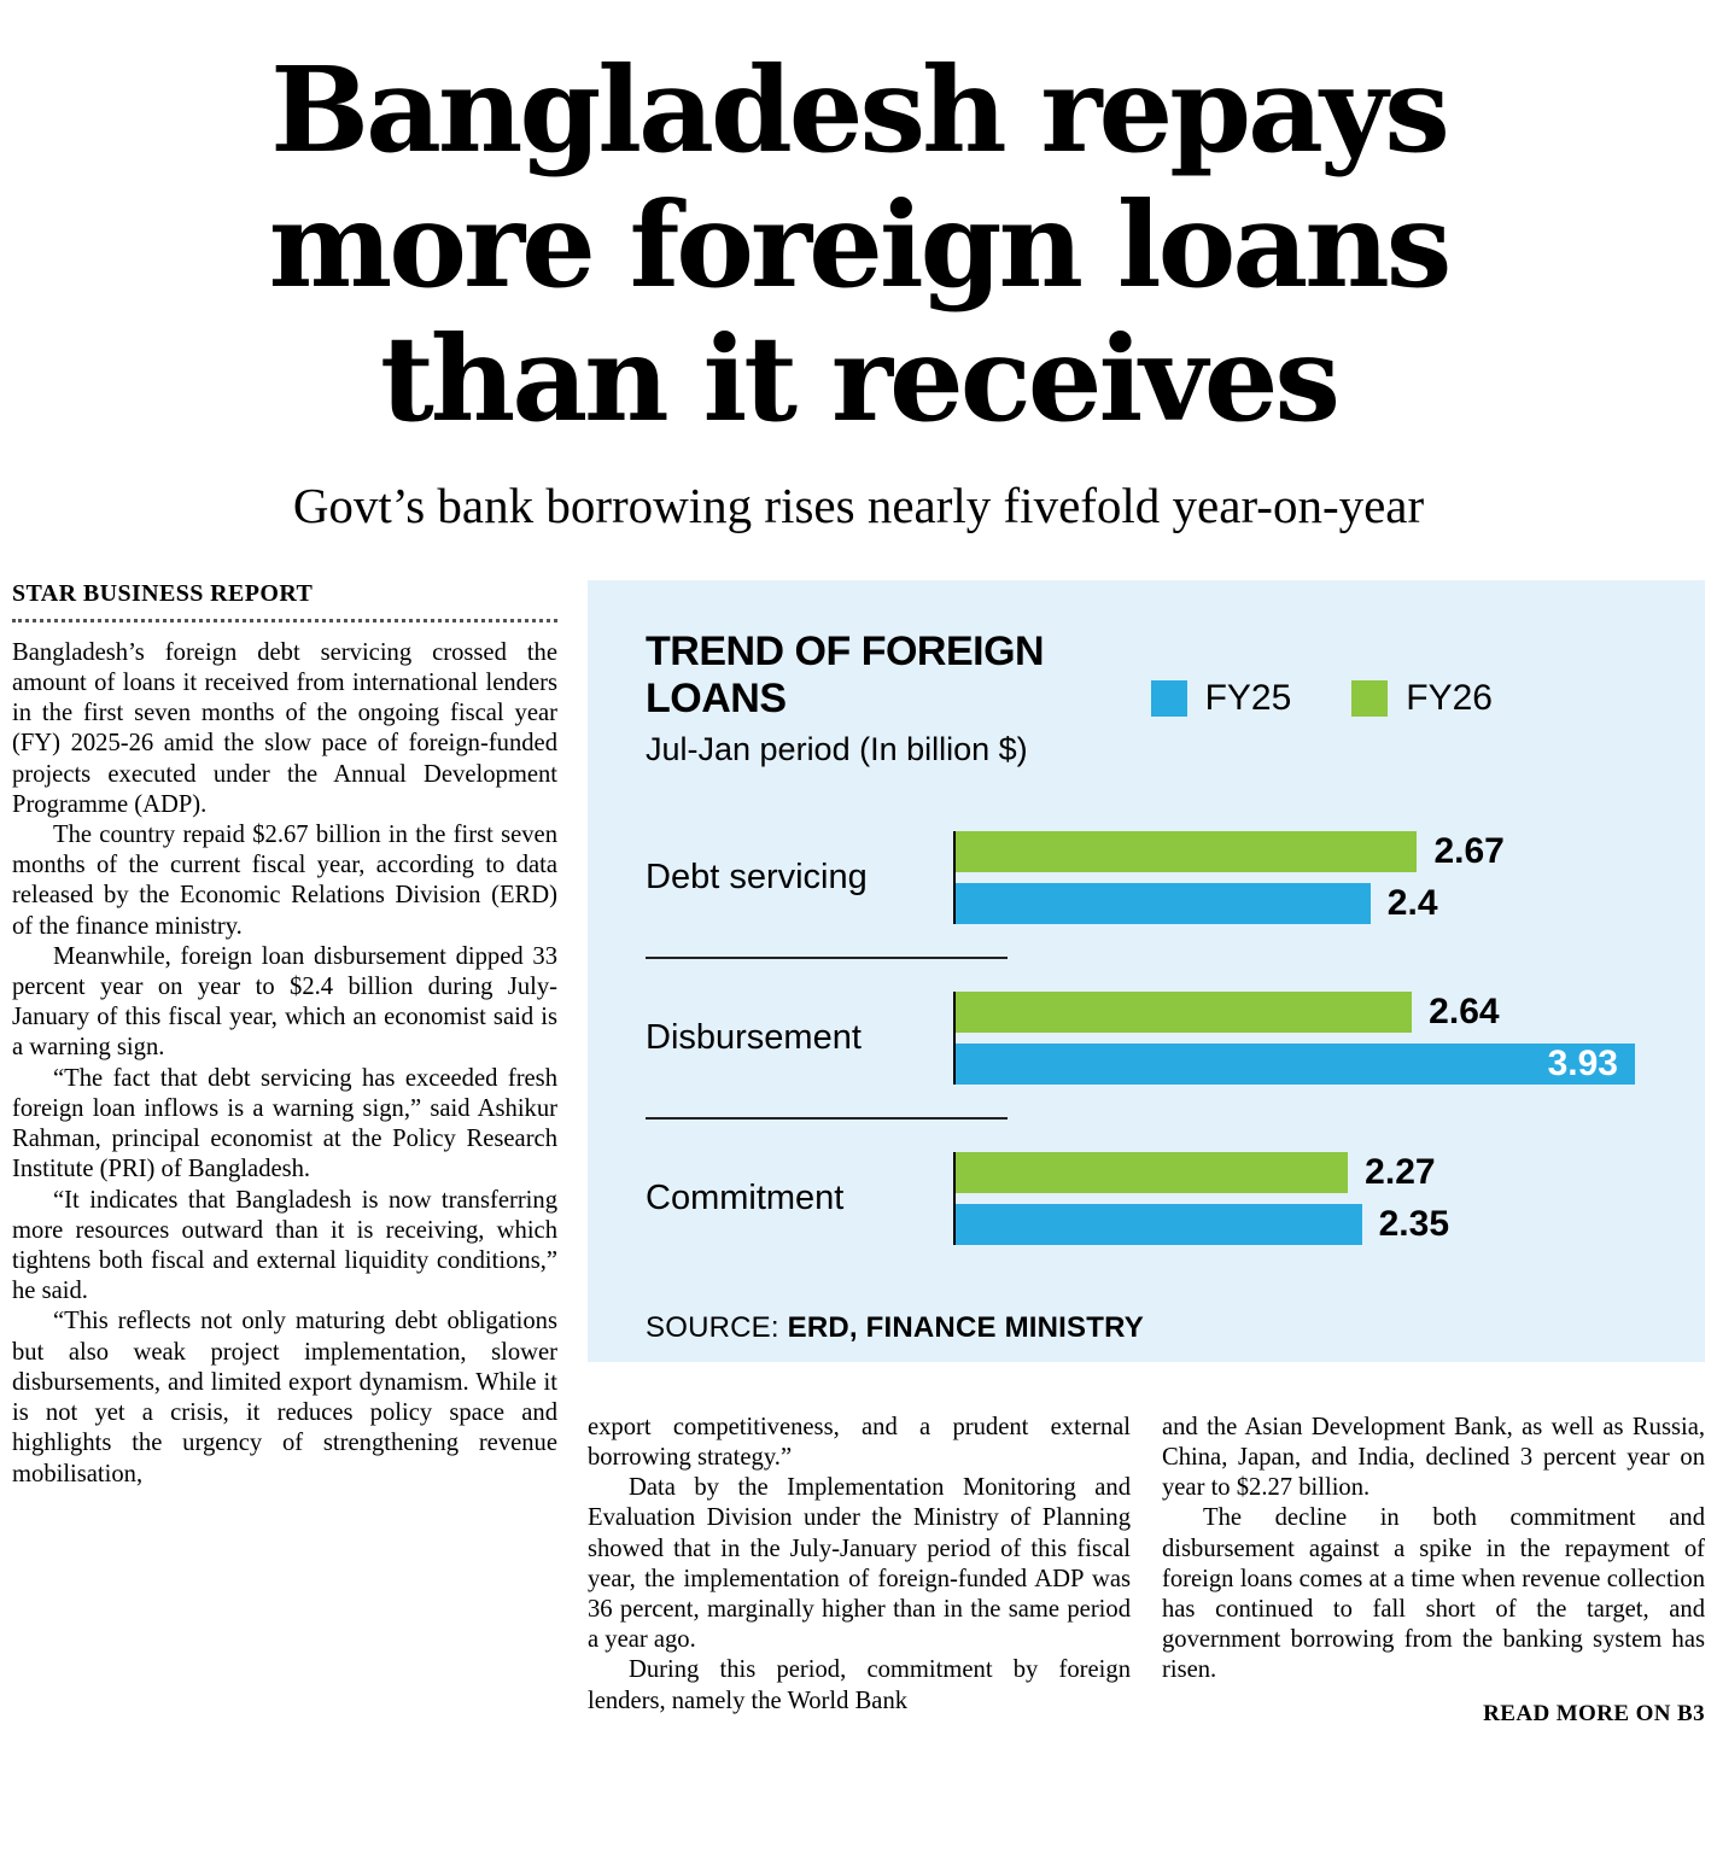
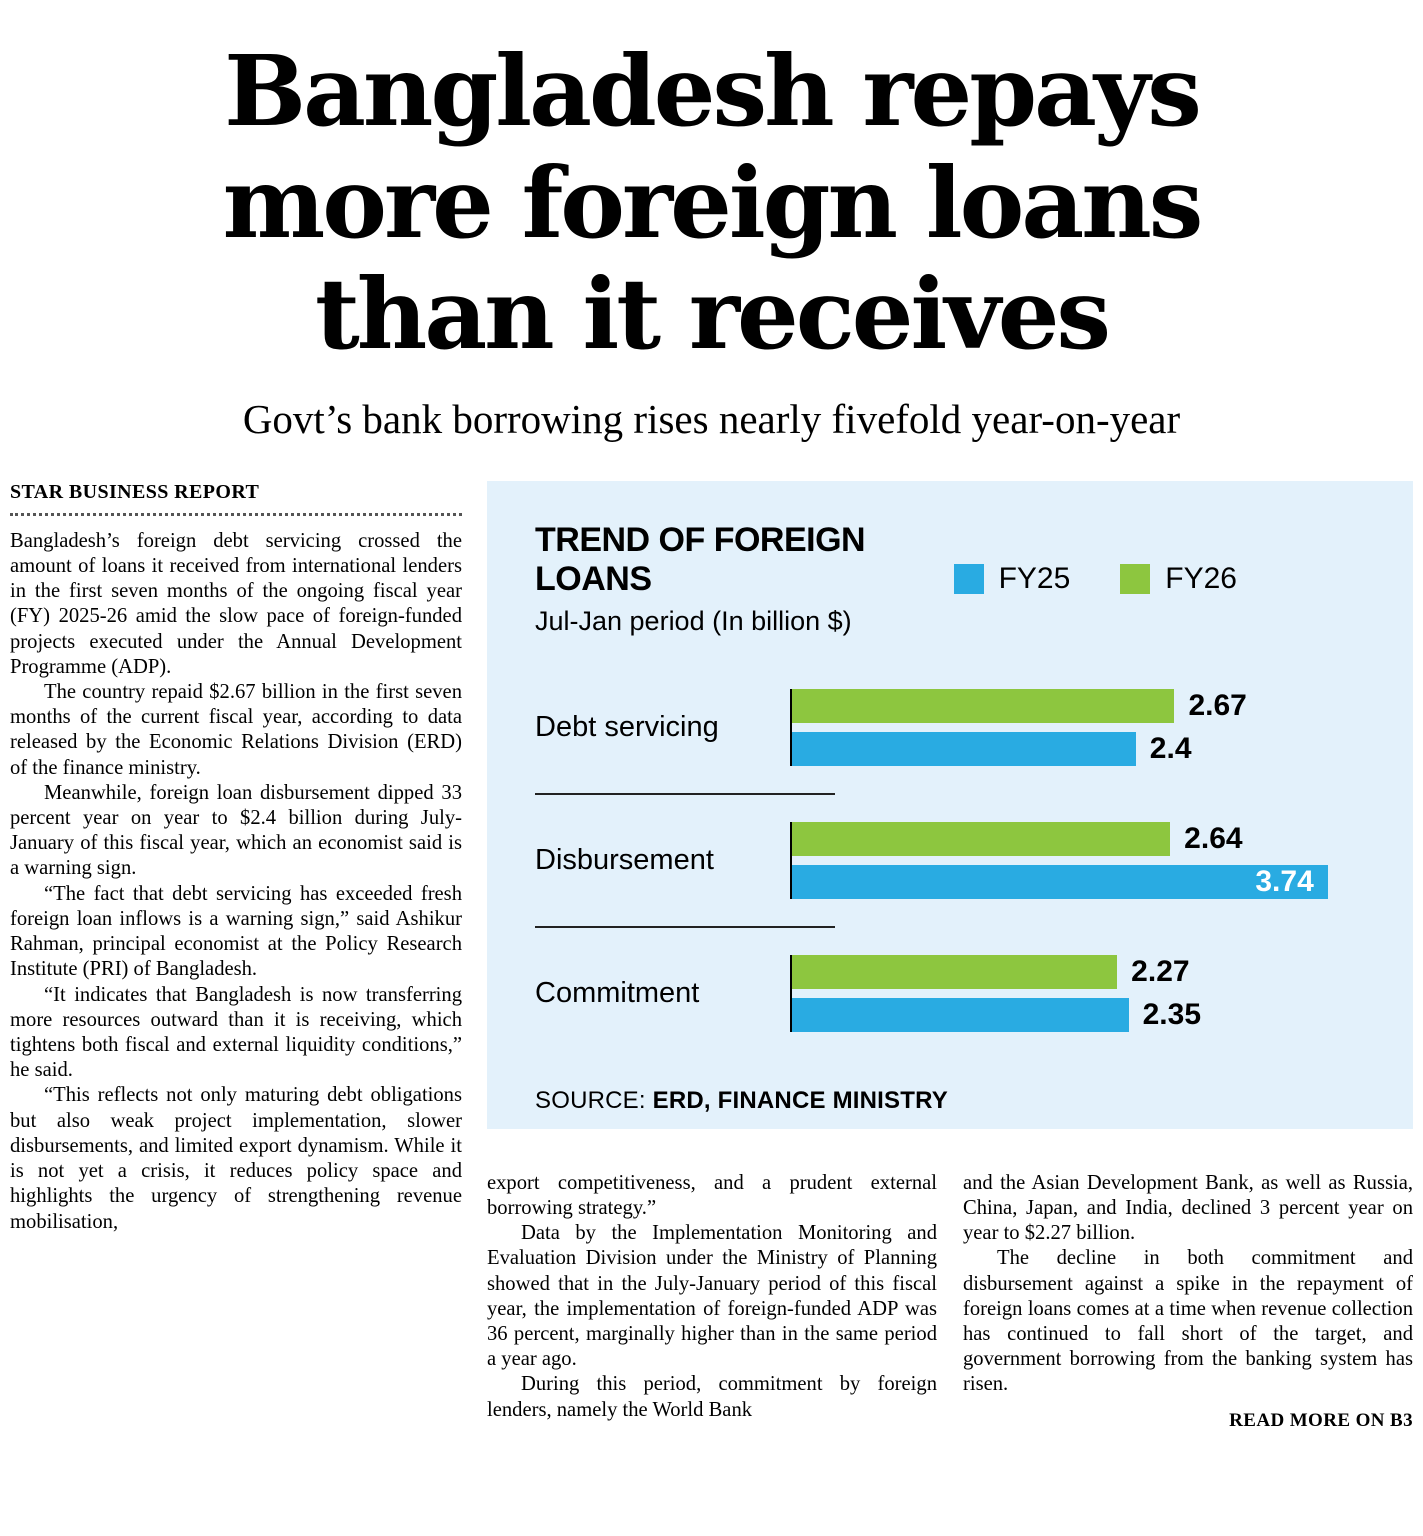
FY25/Disbursement: 3.93 -> 3.74
